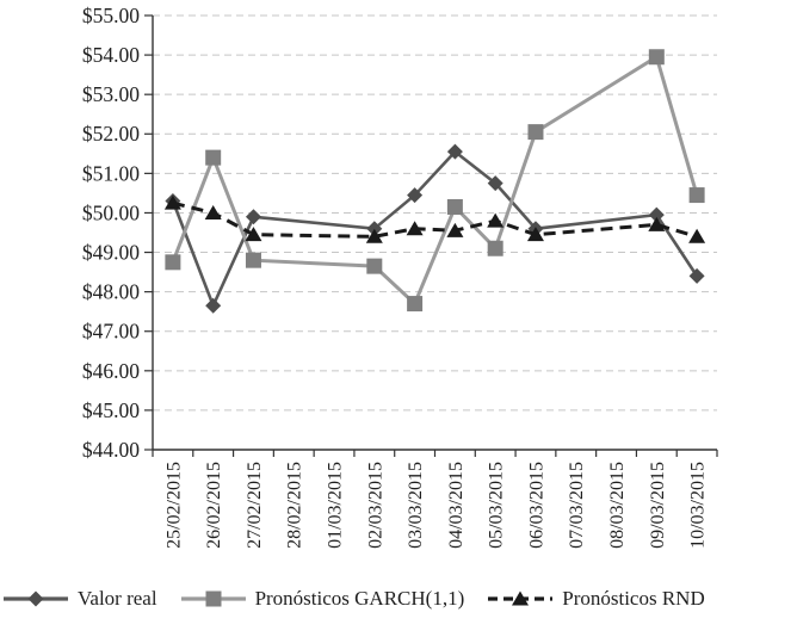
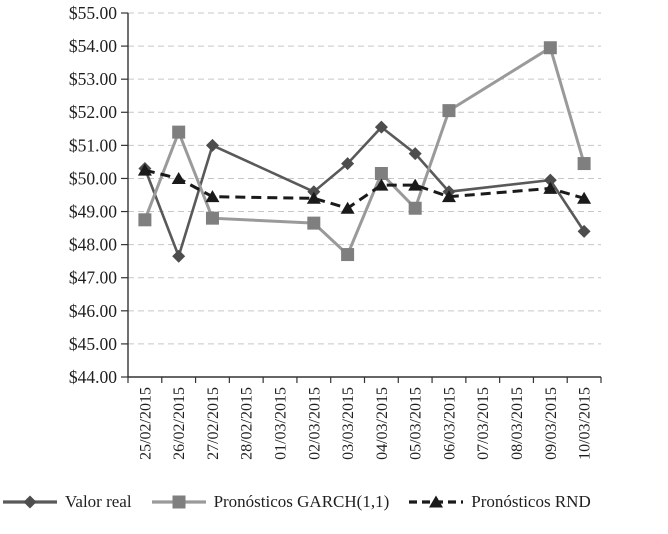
Valor real/27/02/2015: $49.9 -> $51.0
Pronósticos RND/03/03/2015: $49.6 -> $49.1
Pronósticos RND/04/03/2015: $49.5 -> $49.8
